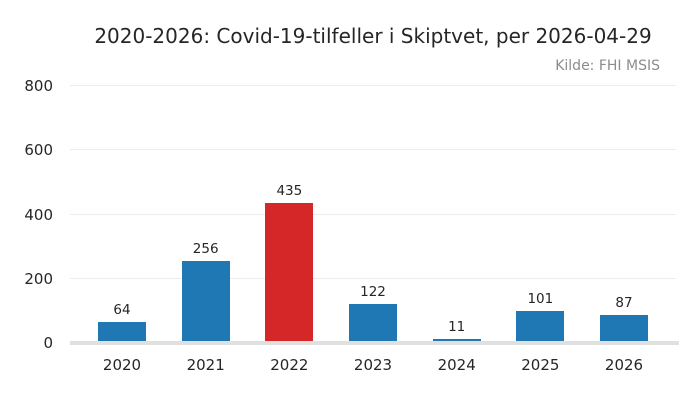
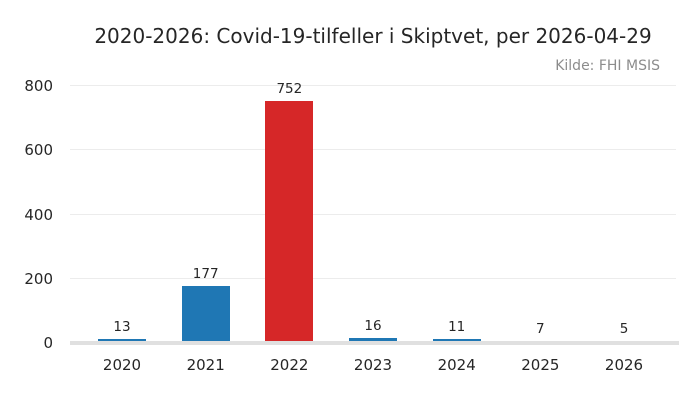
2020: 64 -> 13
2021: 256 -> 177
2022: 435 -> 752
2023: 122 -> 16
2025: 101 -> 7
2026: 87 -> 5
